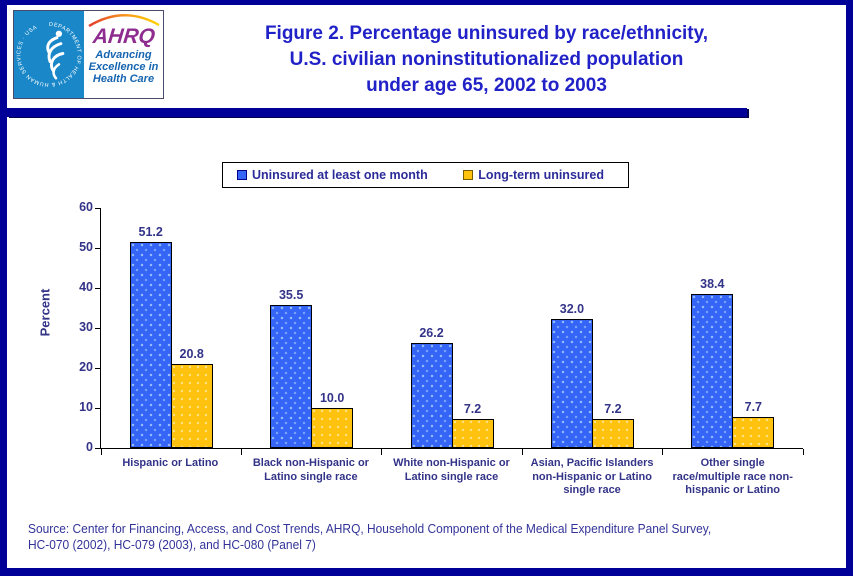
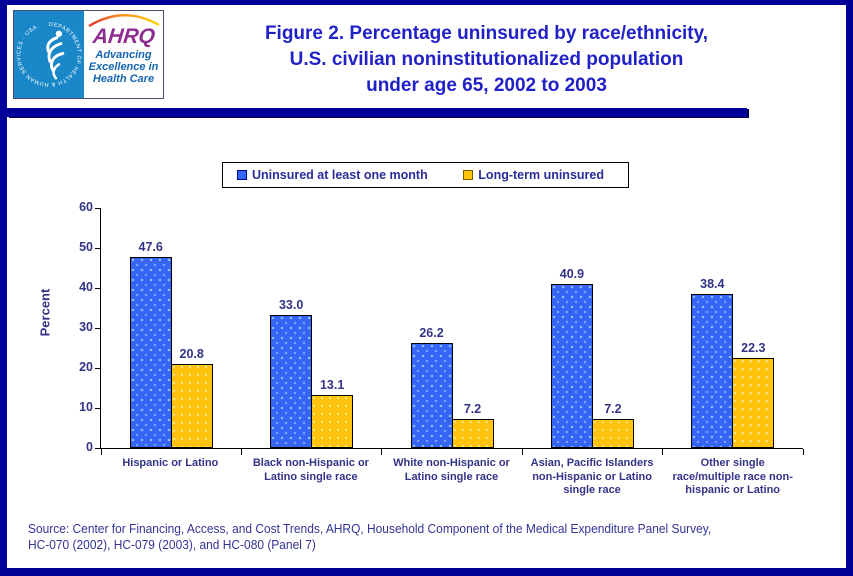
Uninsured at least one month/Hispanic or Latino: 51.2 -> 47.6
Uninsured at least one month/Black non-Hispanic or Latino single race: 35.5 -> 33.0
Long-term uninsured/Black non-Hispanic or Latino single race: 10.0 -> 13.1
Uninsured at least one month/Asian, Pacific Islanders non-Hispanic or Latino single race: 32.0 -> 40.9
Long-term uninsured/Other single race/multiple race non-hispanic or Latino: 7.7 -> 22.3
